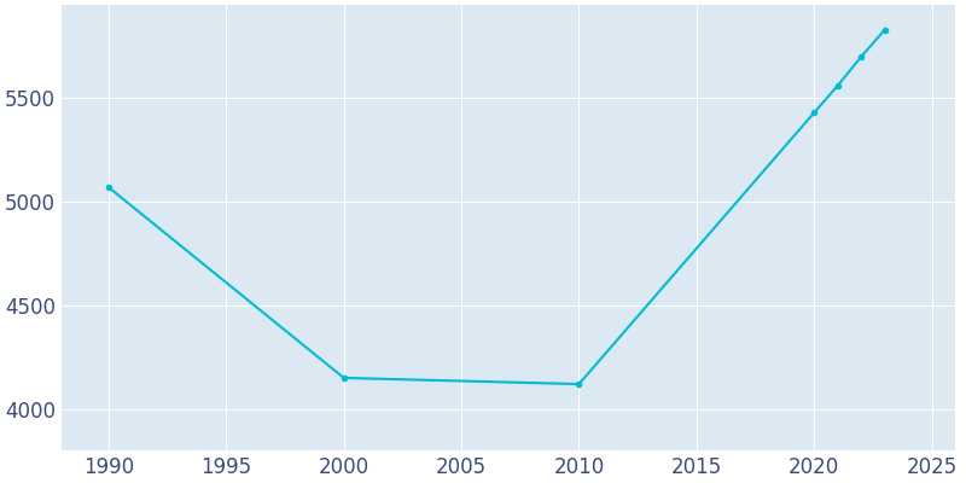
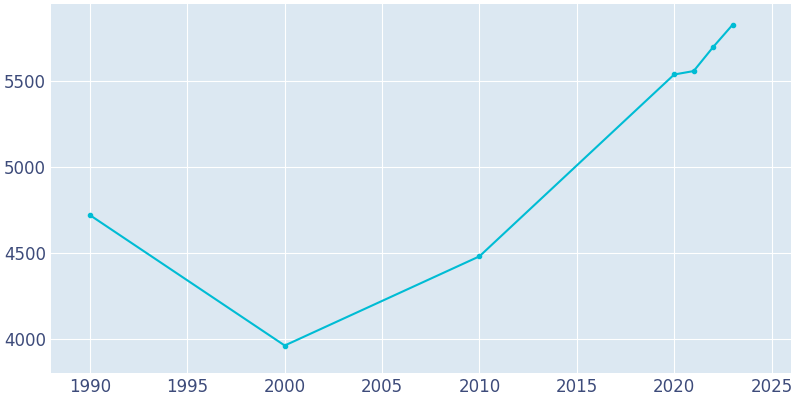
1990: 5070 -> 4720
2000: 4150 -> 3960
2010: 4120 -> 4480
2020: 5430 -> 5540
